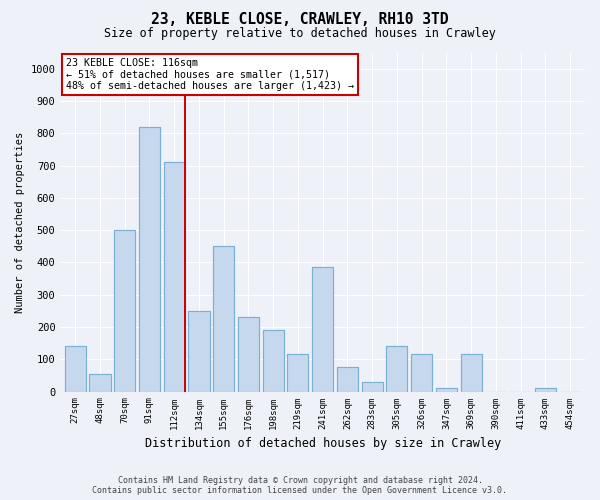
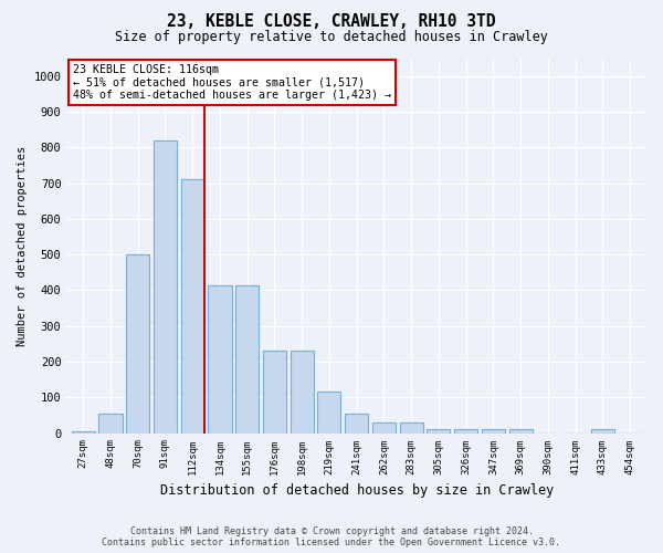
27sqm: 140 -> 5
134sqm: 250 -> 415
155sqm: 450 -> 415
198sqm: 190 -> 230
241sqm: 385 -> 55
262sqm: 75 -> 30
305sqm: 140 -> 10
326sqm: 115 -> 10
369sqm: 115 -> 10
